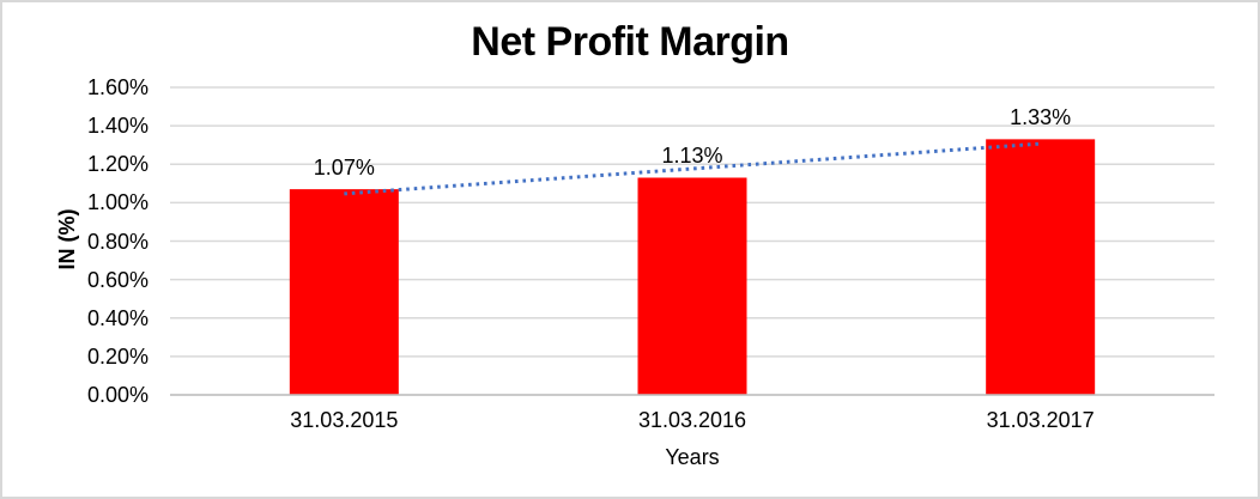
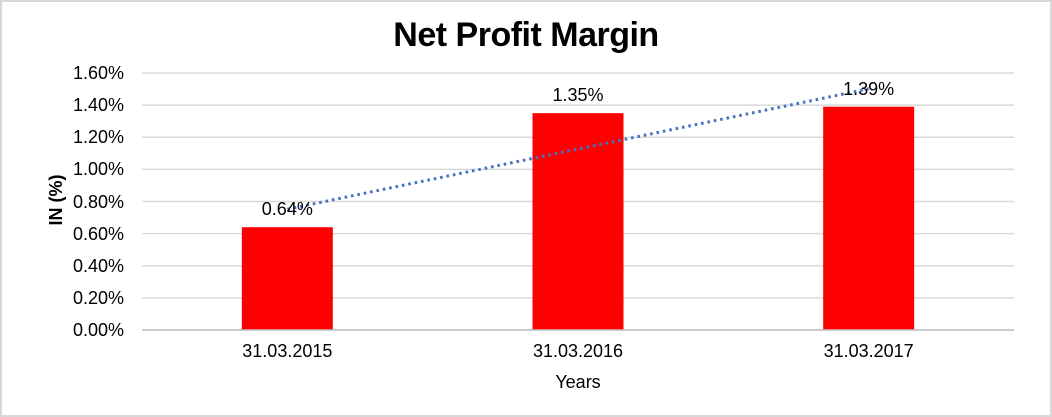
31.03.2015: 1.07% -> 0.64%
31.03.2016: 1.13% -> 1.35%
31.03.2017: 1.33% -> 1.39%
